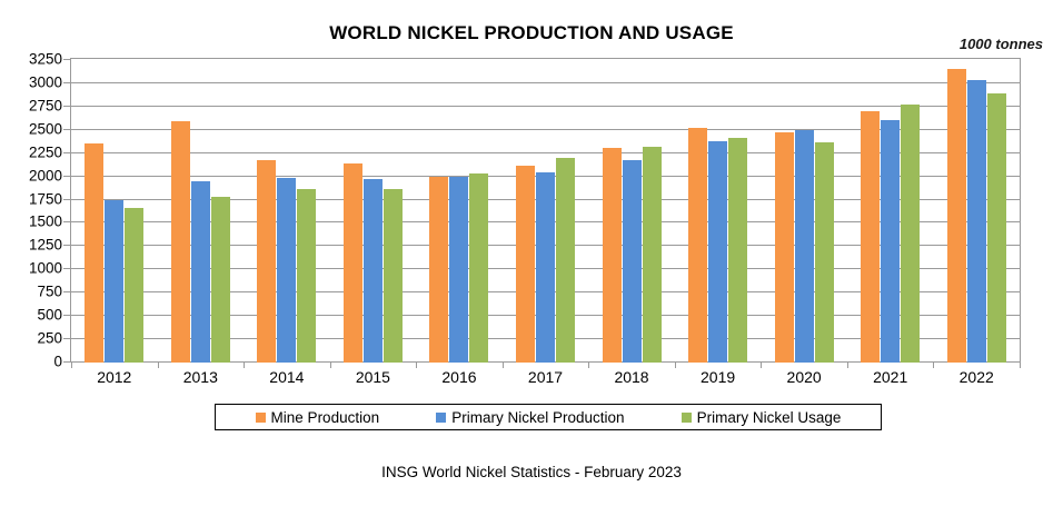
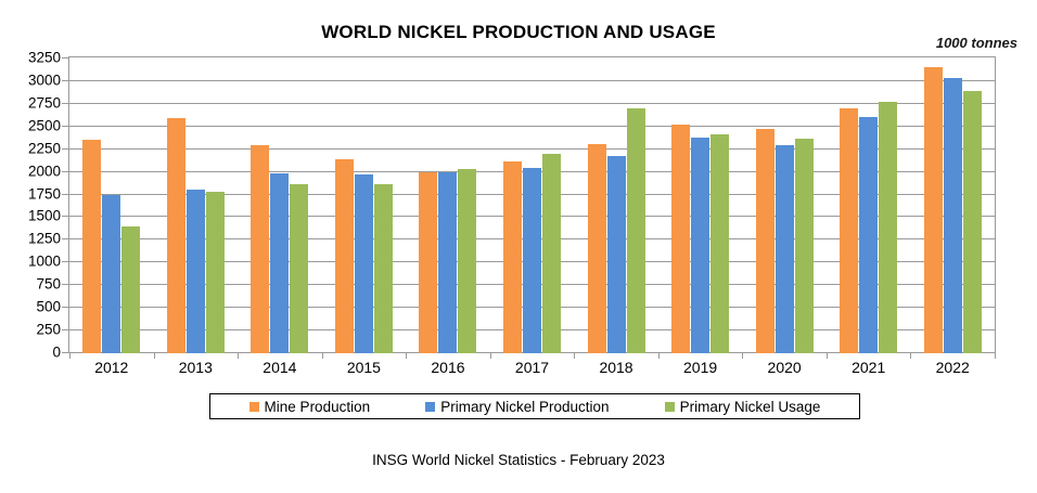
Primary Nickel Usage/2012: 1700 -> 1400
Primary Nickel Production/2013: 1900 -> 1800
Mine Production/2014: 2200 -> 2300
Primary Nickel Usage/2018: 2300 -> 2700
Primary Nickel Production/2020: 2500 -> 2300
